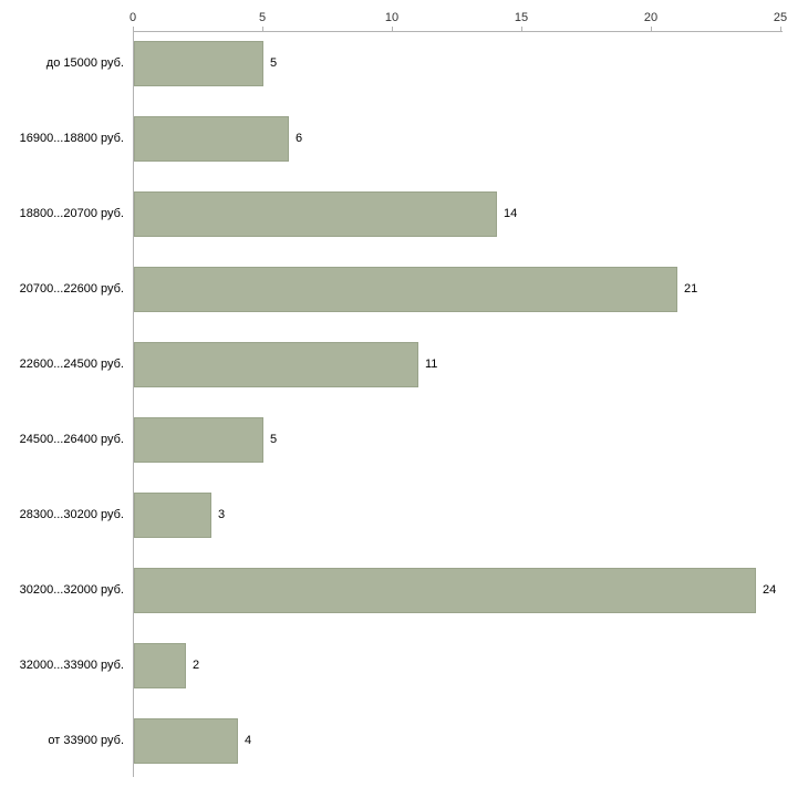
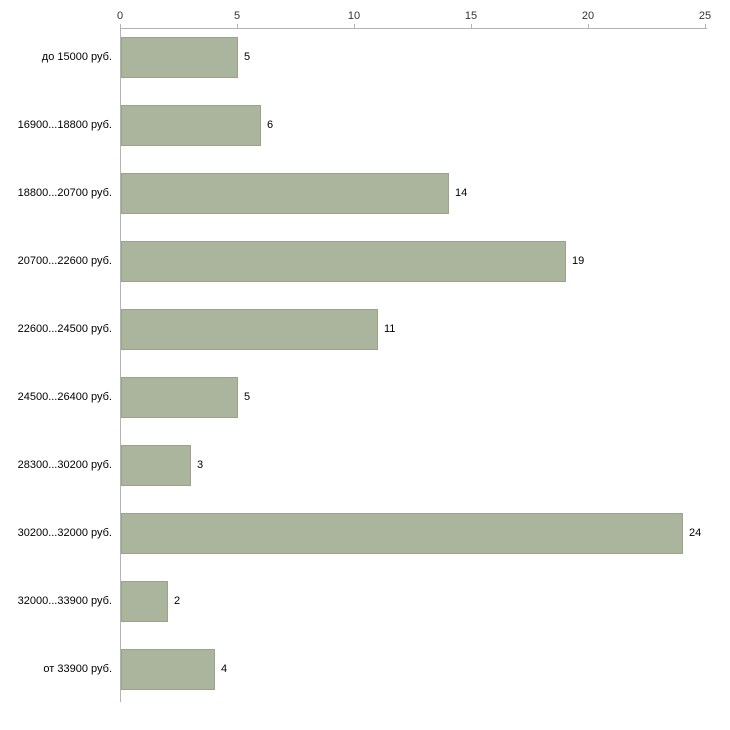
20700...22600 руб.: 21 -> 19
